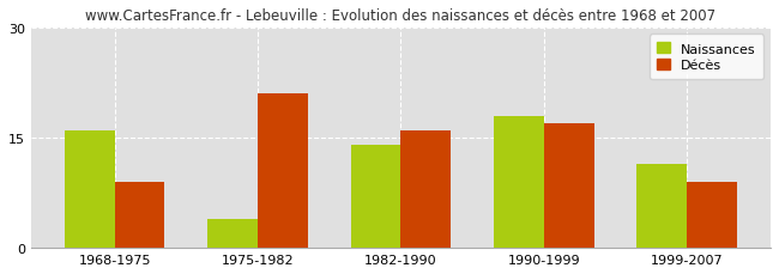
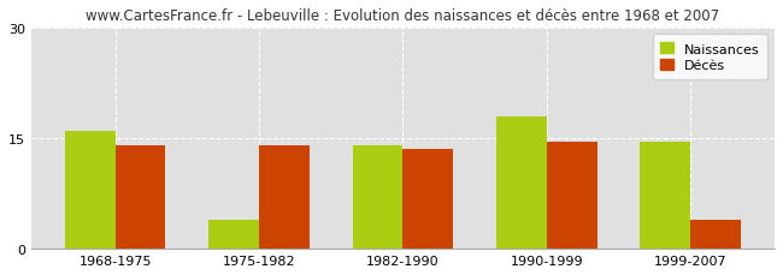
Décès/1968-1975: 9.0 -> 14.0
Décès/1975-1982: 21.0 -> 14.0
Décès/1982-1990: 16.0 -> 13.5
Décès/1990-1999: 17.0 -> 14.5
Naissances/1999-2007: 11.4 -> 14.5
Décès/1999-2007: 9.0 -> 4.0
